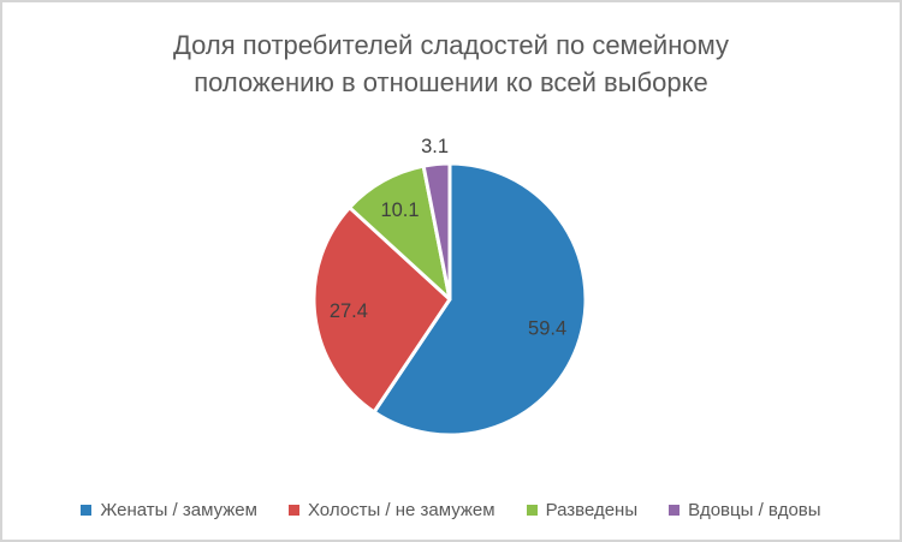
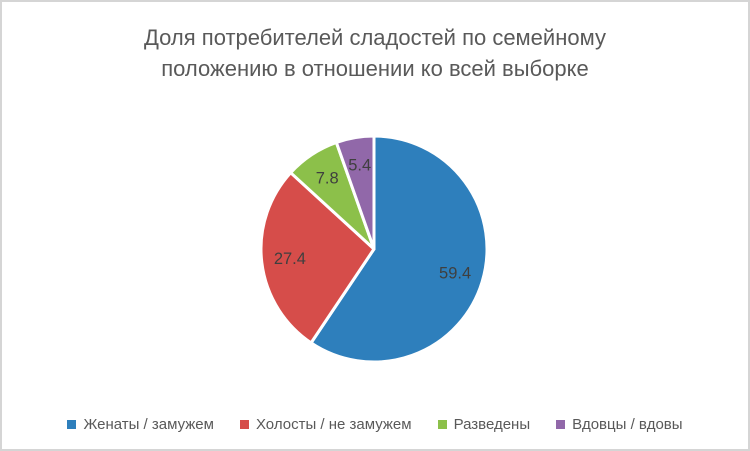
Разведены: 10.1 -> 7.8
Вдовцы / вдовы: 3.1 -> 5.4
